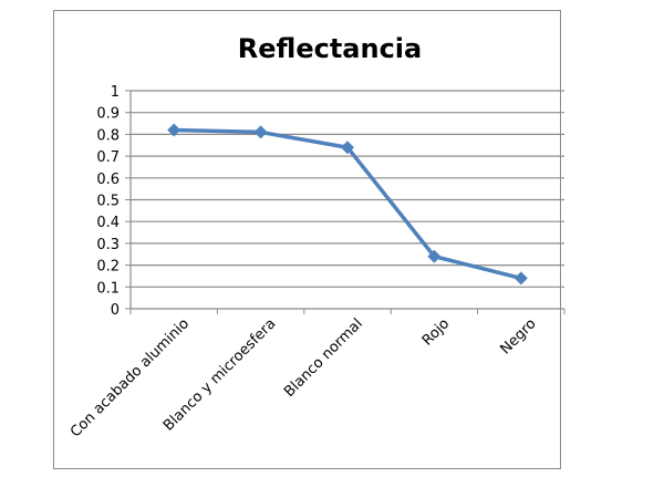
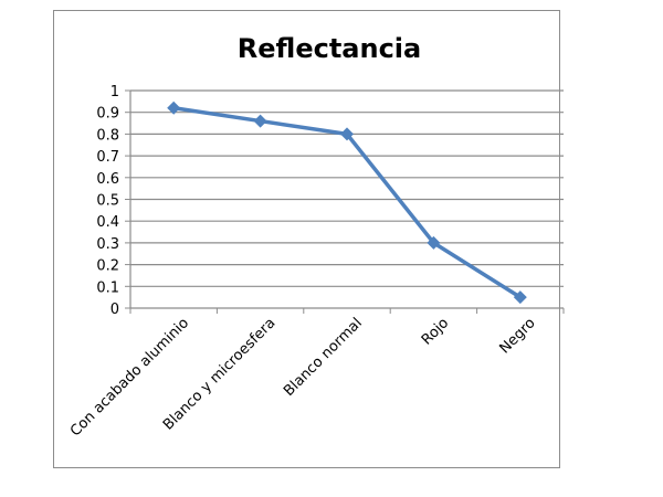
Con acabado aluminio: 0.82 -> 0.92
Blanco y microesfera: 0.81 -> 0.86
Blanco normal: 0.74 -> 0.80
Rojo: 0.24 -> 0.30
Negro: 0.14 -> 0.05
